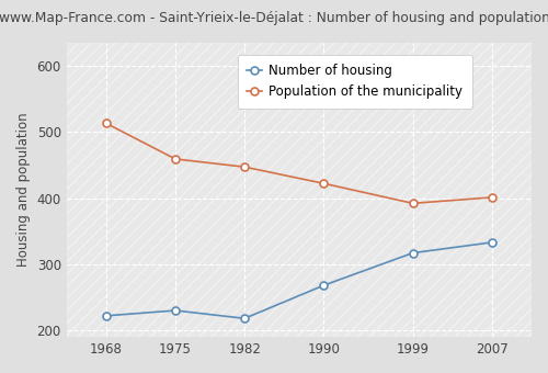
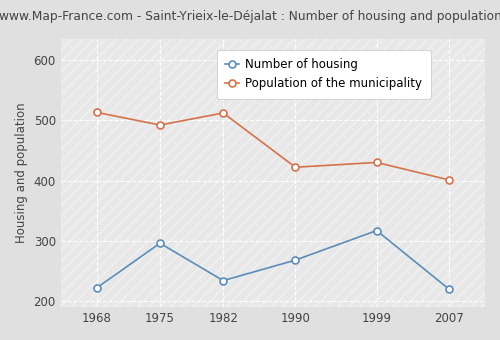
Number of housing/1975: 230 -> 296
Population of the municipality/1975: 459 -> 492
Number of housing/1982: 218 -> 234
Population of the municipality/1982: 447 -> 512
Population of the municipality/1999: 392 -> 430
Number of housing/2007: 333 -> 220
